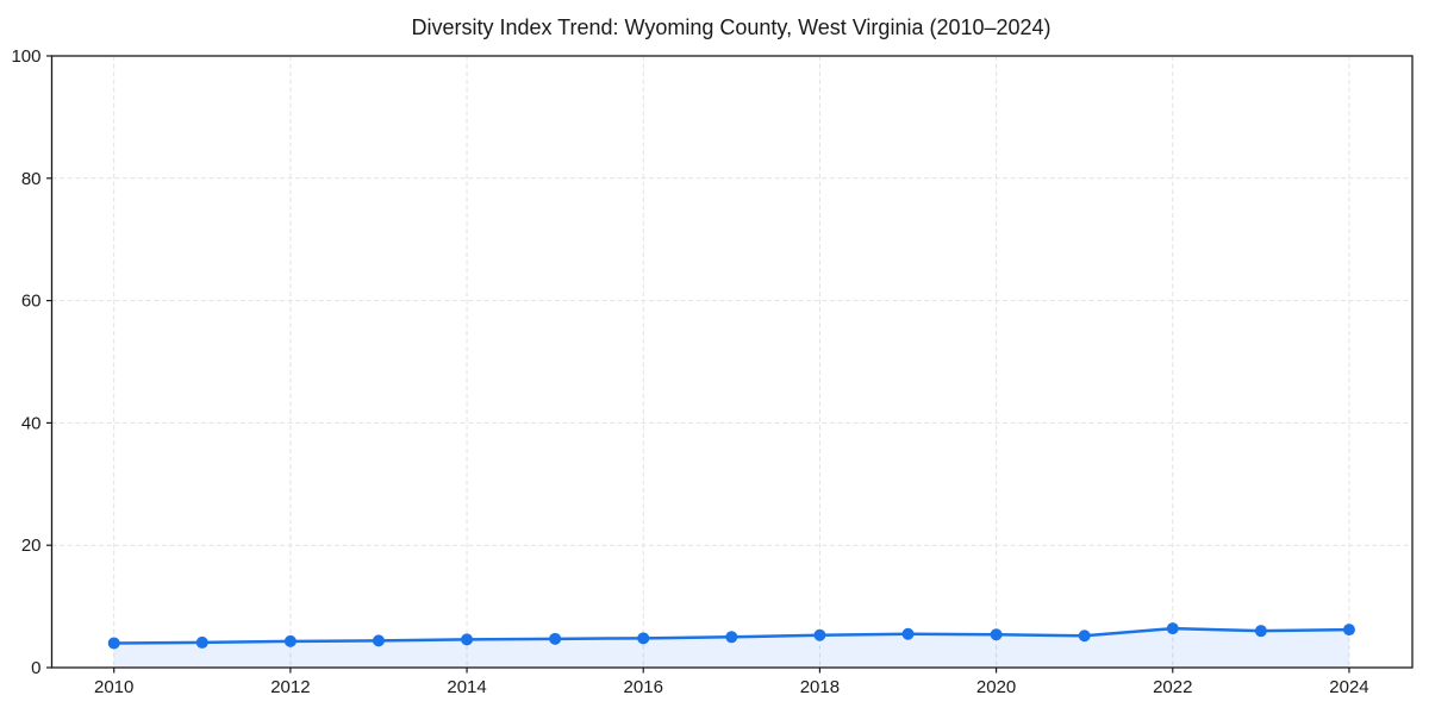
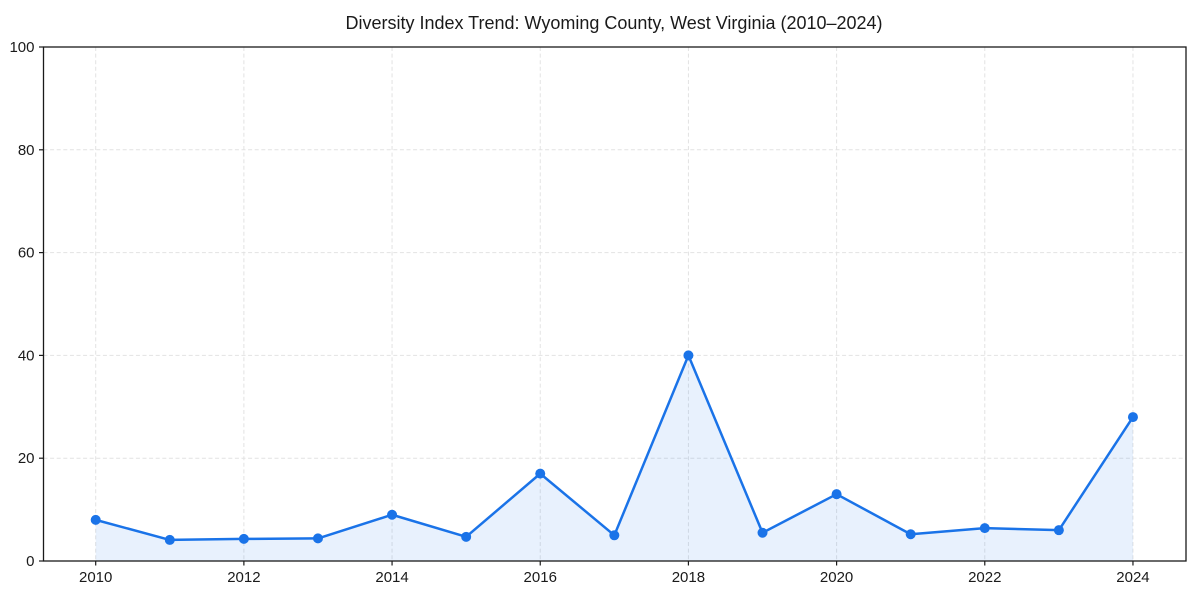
2010: 4 -> 8
2014: 5 -> 9
2016: 5 -> 17
2018: 5 -> 40
2020: 5 -> 13
2024: 6 -> 28
